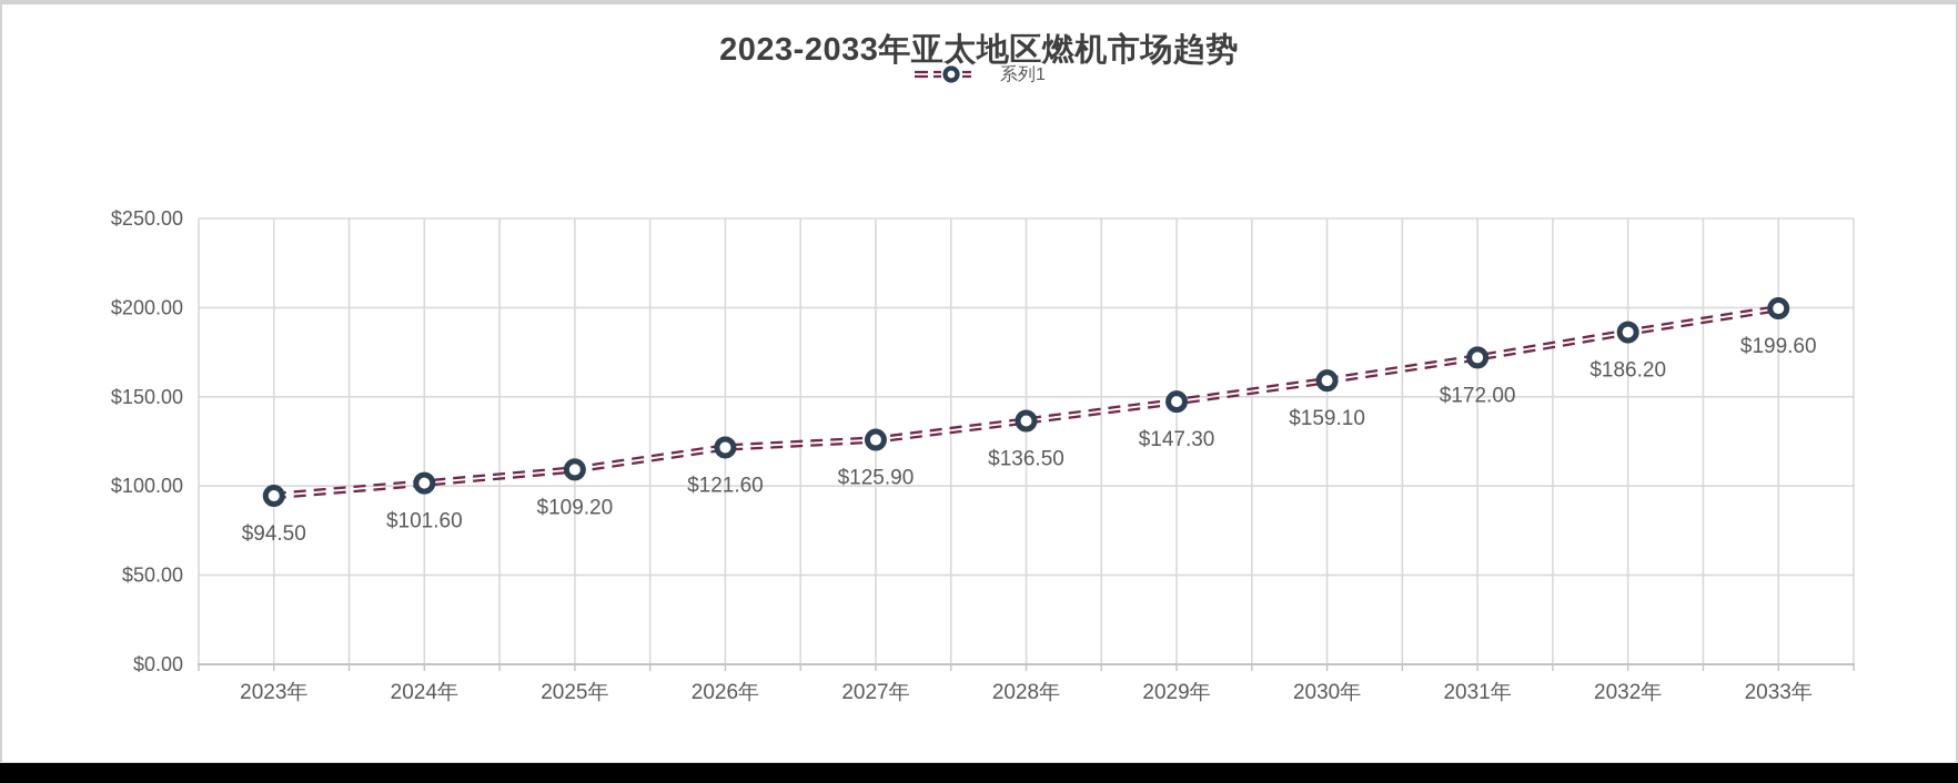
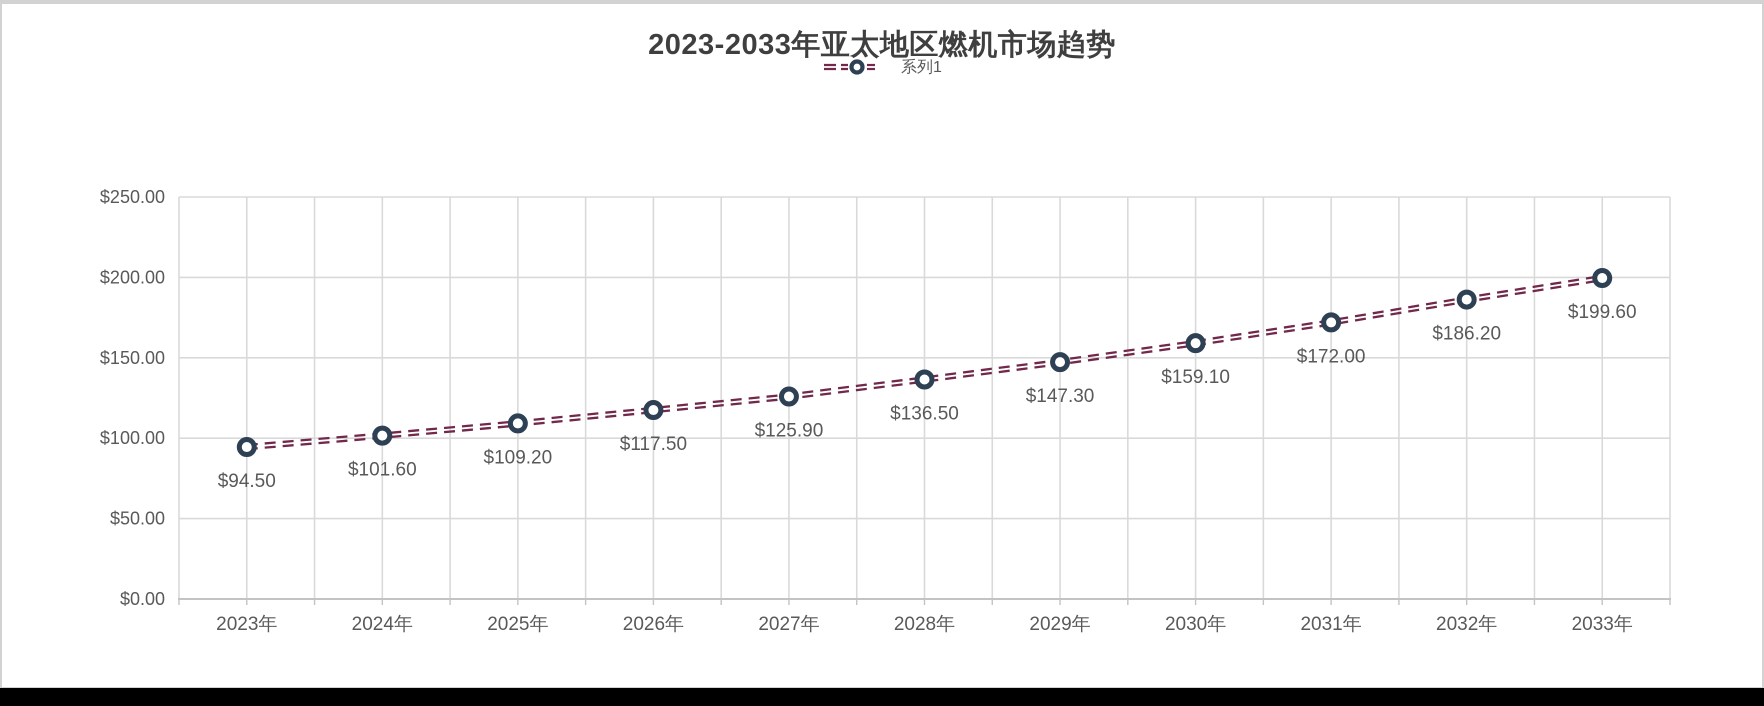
2026年: $121.60 -> $117.50
